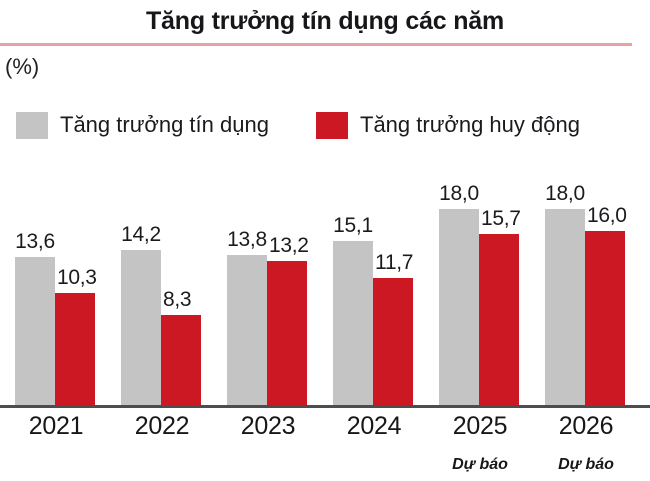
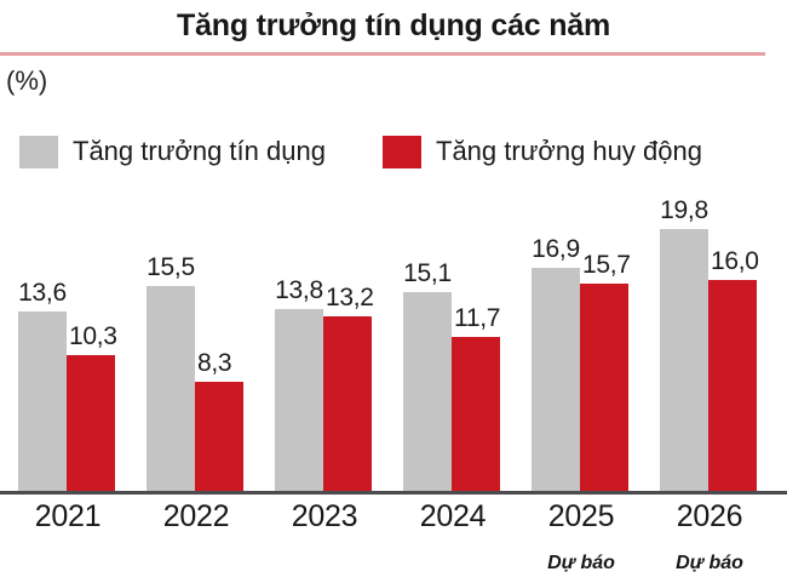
Tăng trưởng tín dụng/2022: 14,2 -> 15,5
Tăng trưởng tín dụng/2025: 18,0 -> 16,9
Tăng trưởng tín dụng/2026: 18,0 -> 19,8
